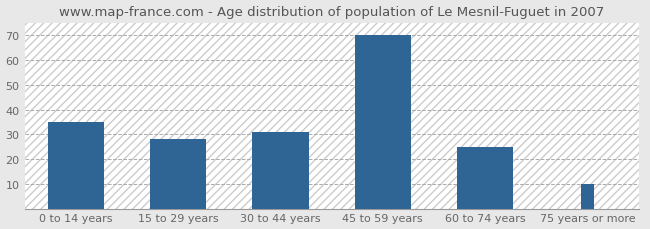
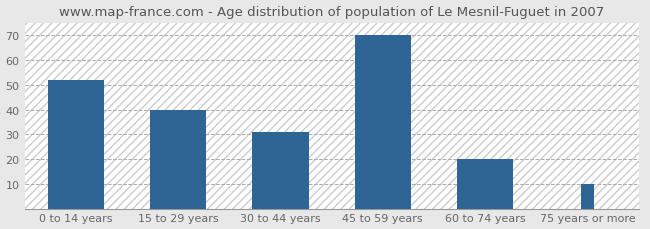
0 to 14 years: 35 -> 52
15 to 29 years: 28 -> 40
60 to 74 years: 25 -> 20
